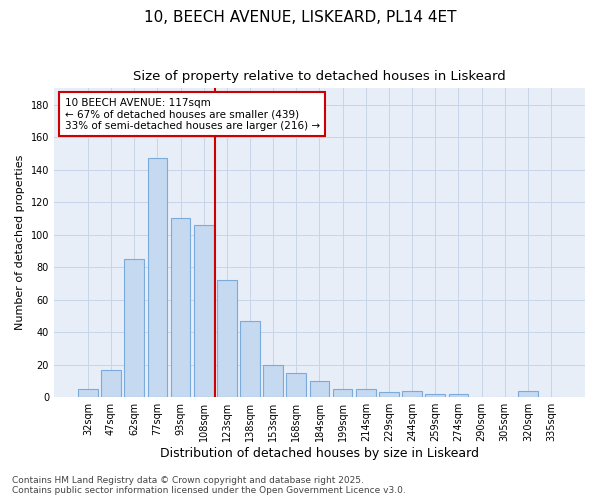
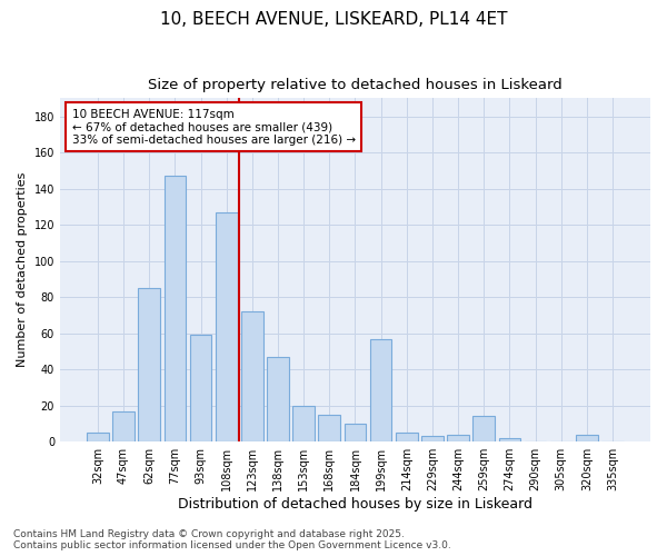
93sqm: 110 -> 59
108sqm: 106 -> 127
199sqm: 5 -> 57
259sqm: 2 -> 14
